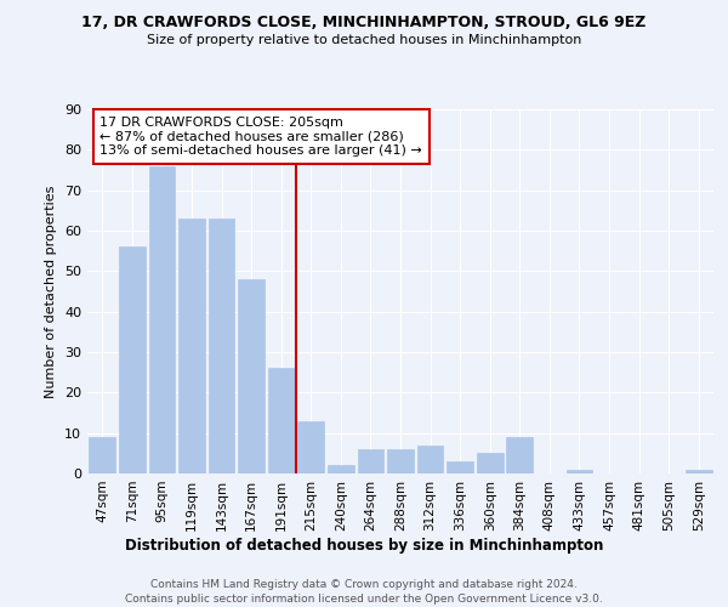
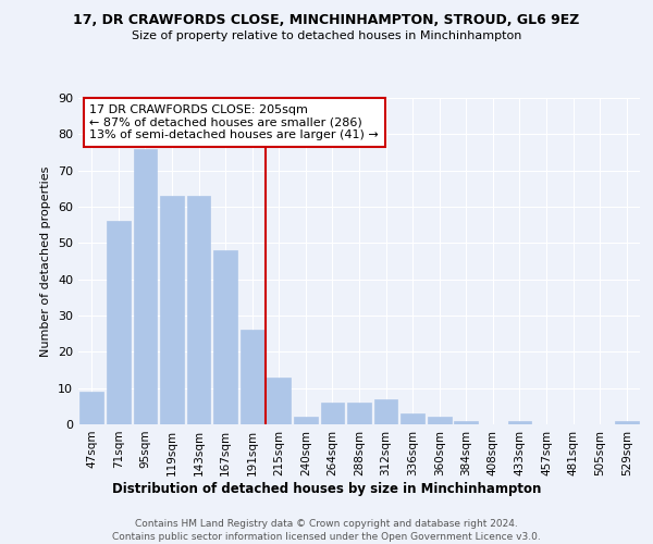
360sqm: 5 -> 2
384sqm: 9 -> 1
